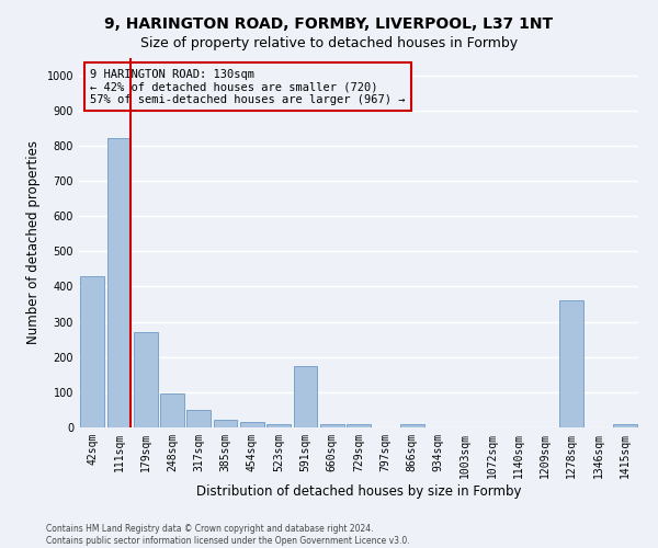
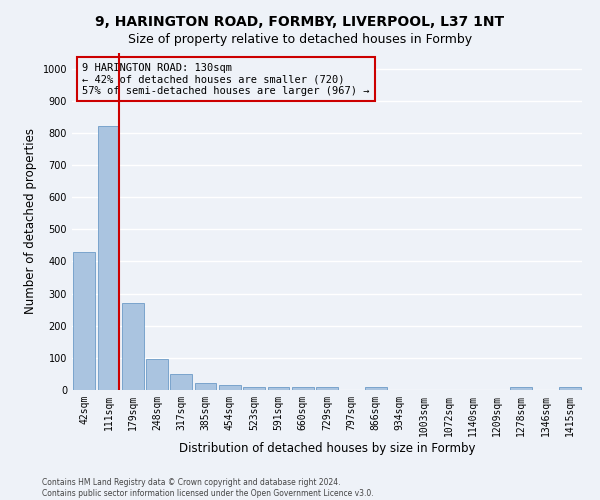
591sqm: 175 -> 8
1278sqm: 360 -> 8
